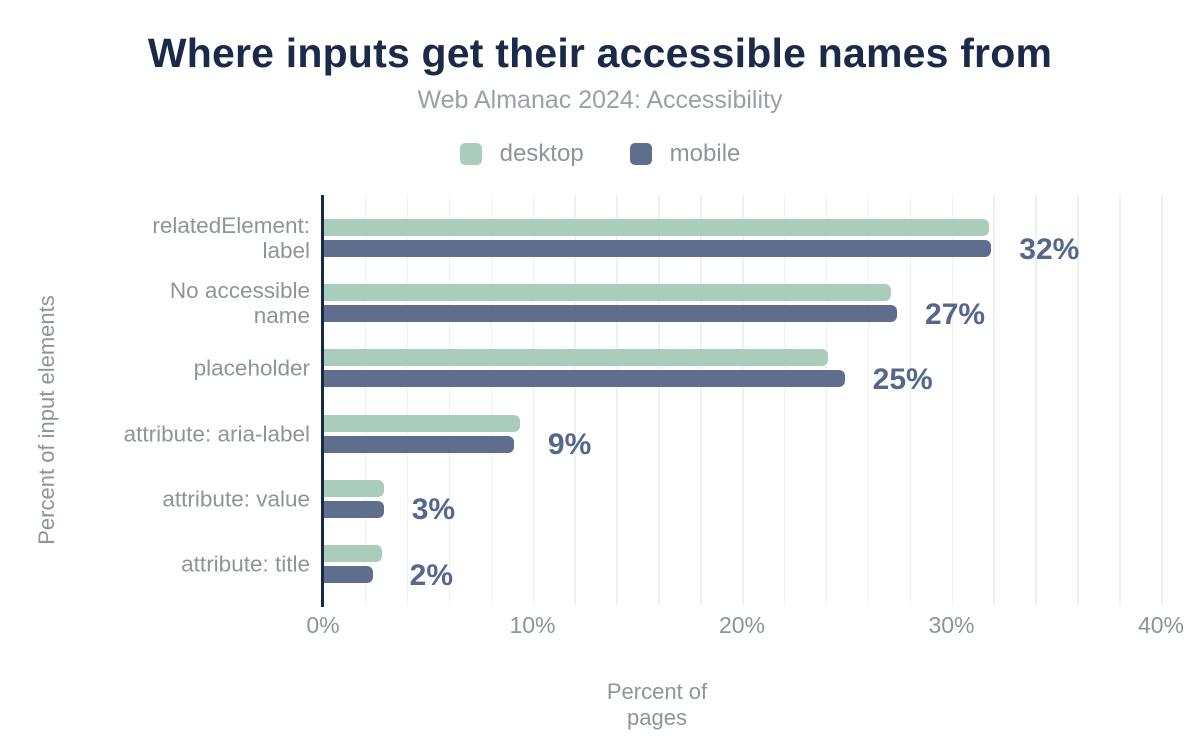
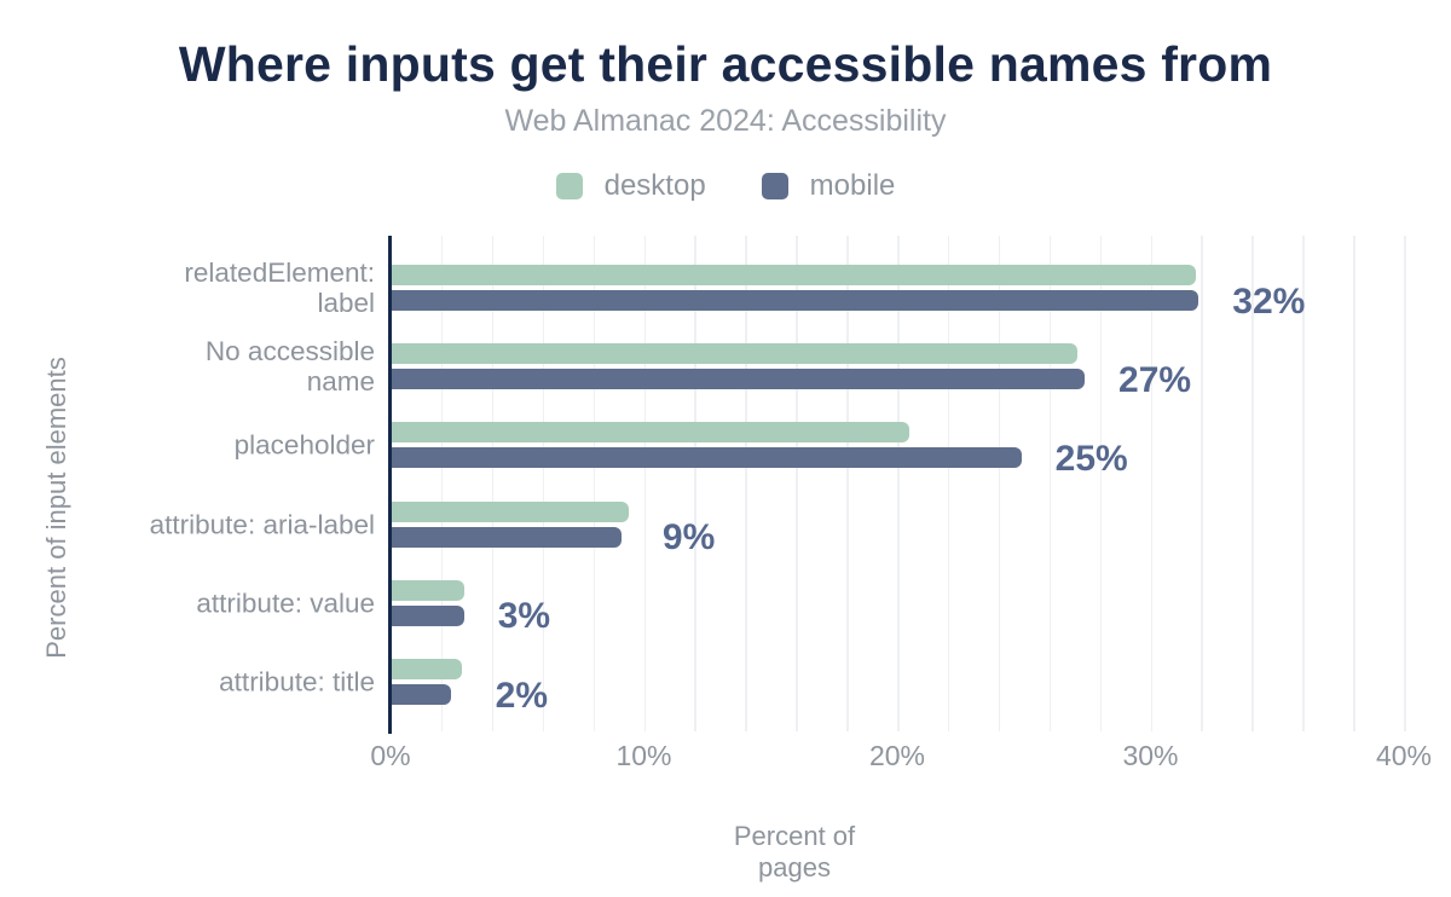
desktop/placeholder: 24.1% -> 20.5%
